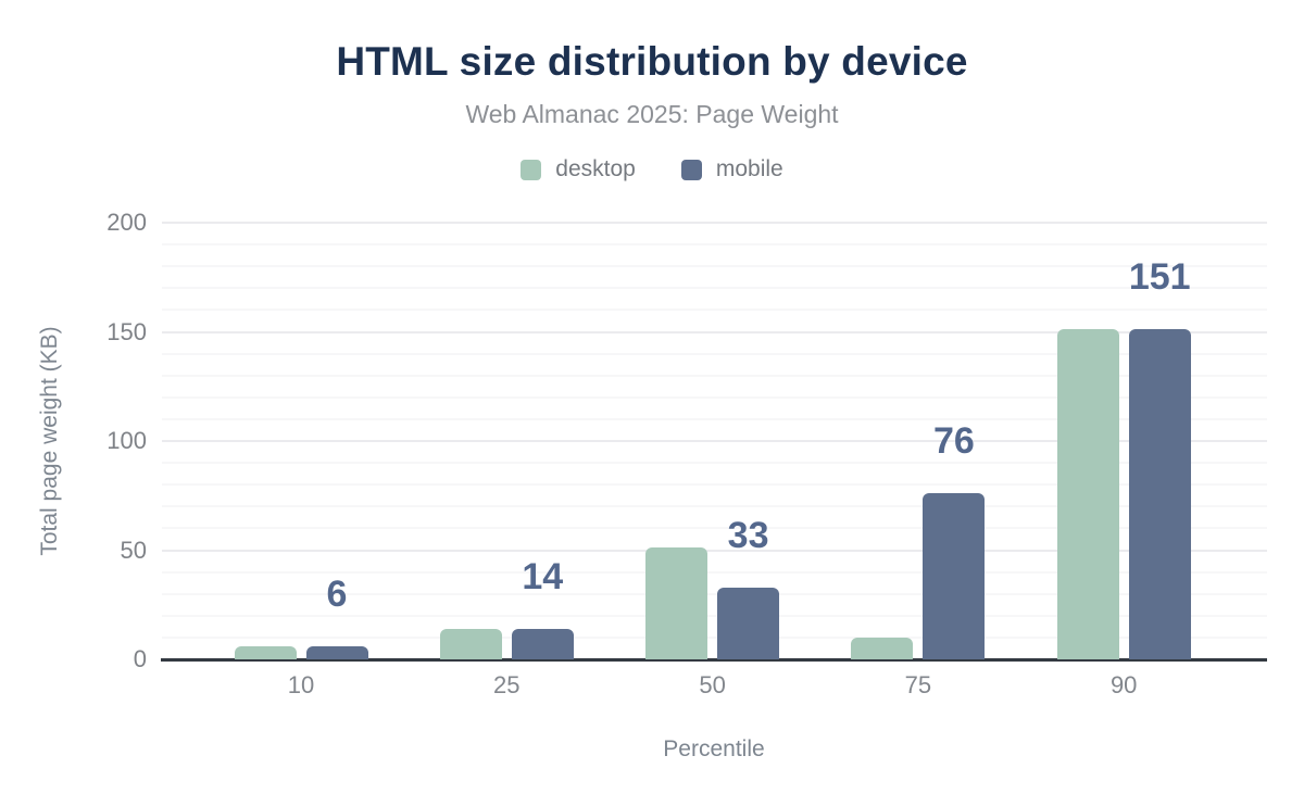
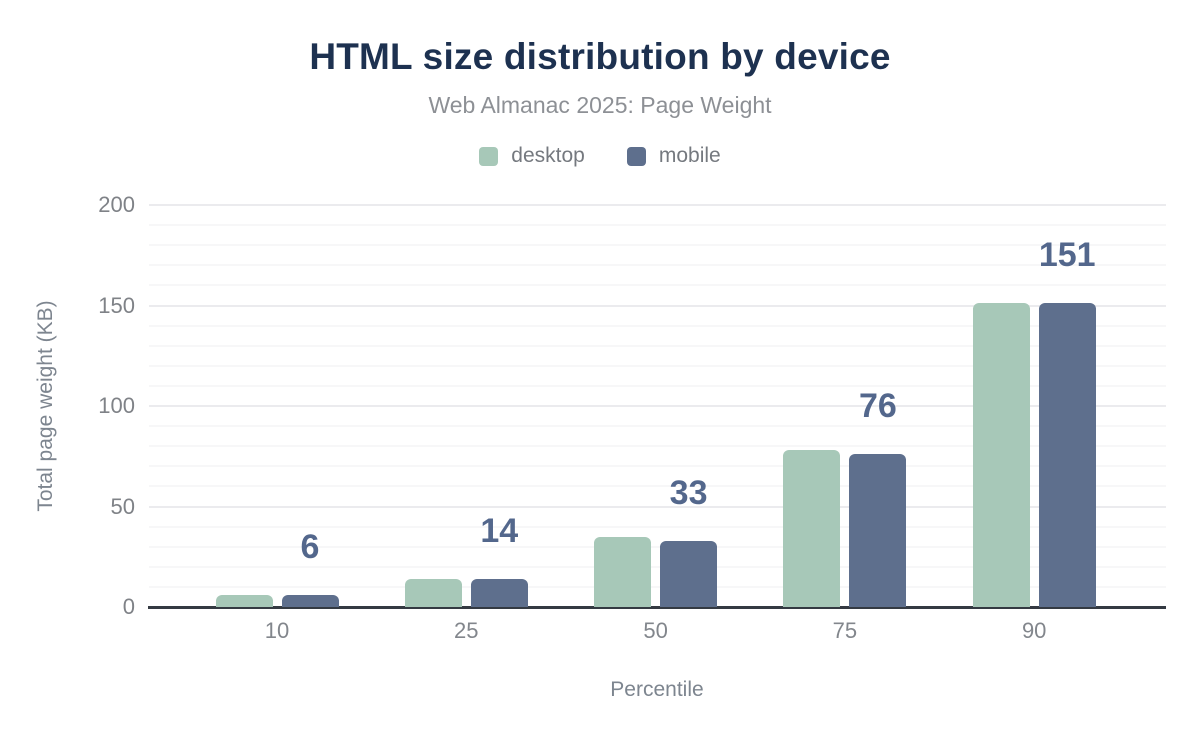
desktop/50: 51 -> 35
desktop/75: 10 -> 78
